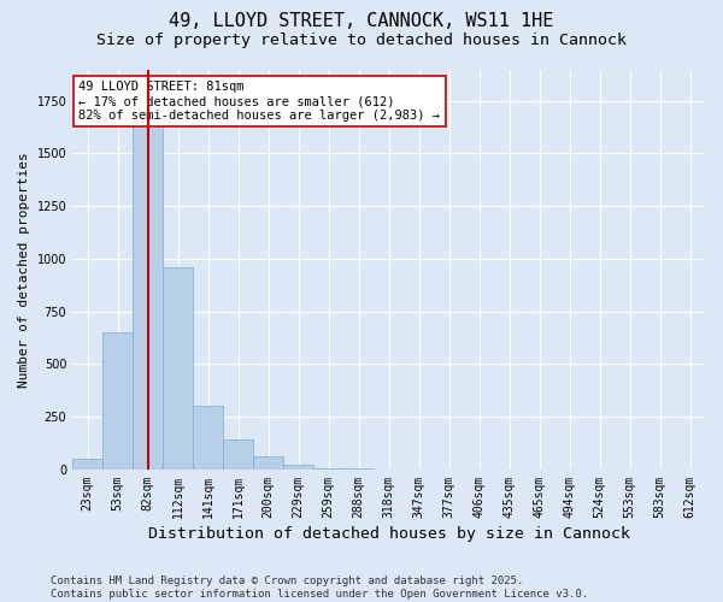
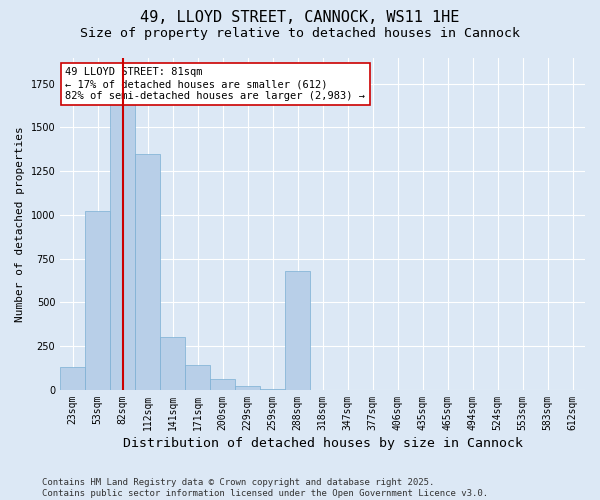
23sqm: 50 -> 130
53sqm: 650 -> 1020
112sqm: 960 -> 1350
288sqm: 0 -> 680
